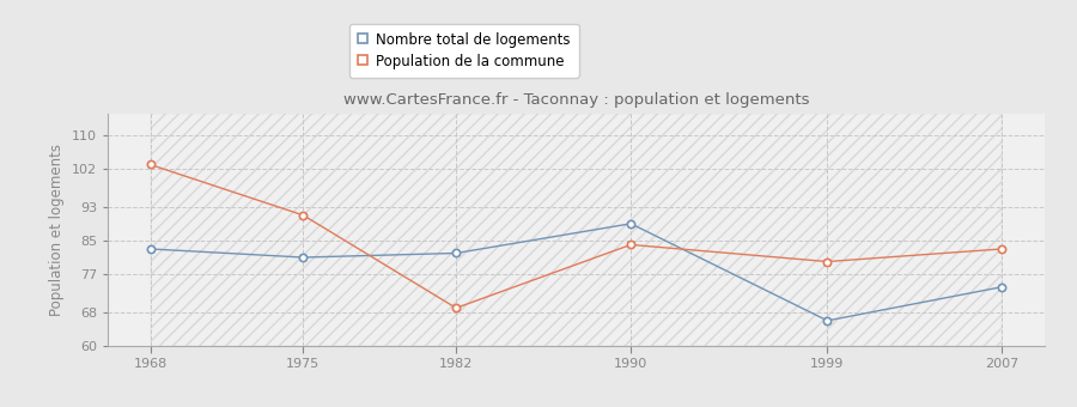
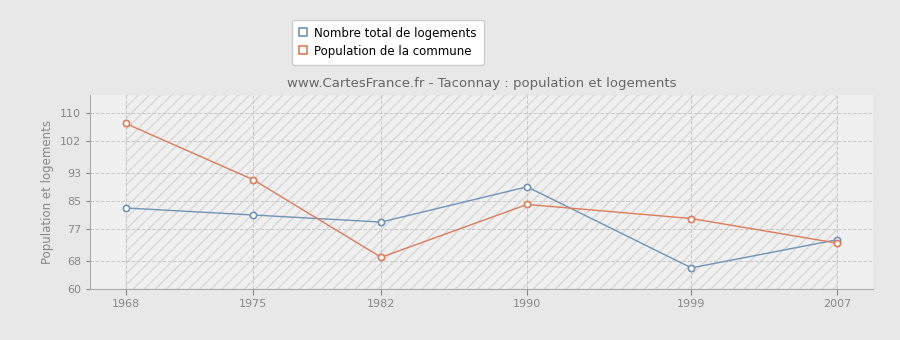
Population de la commune/1968: 103 -> 107
Nombre total de logements/1982: 82 -> 79
Population de la commune/2007: 83 -> 73
